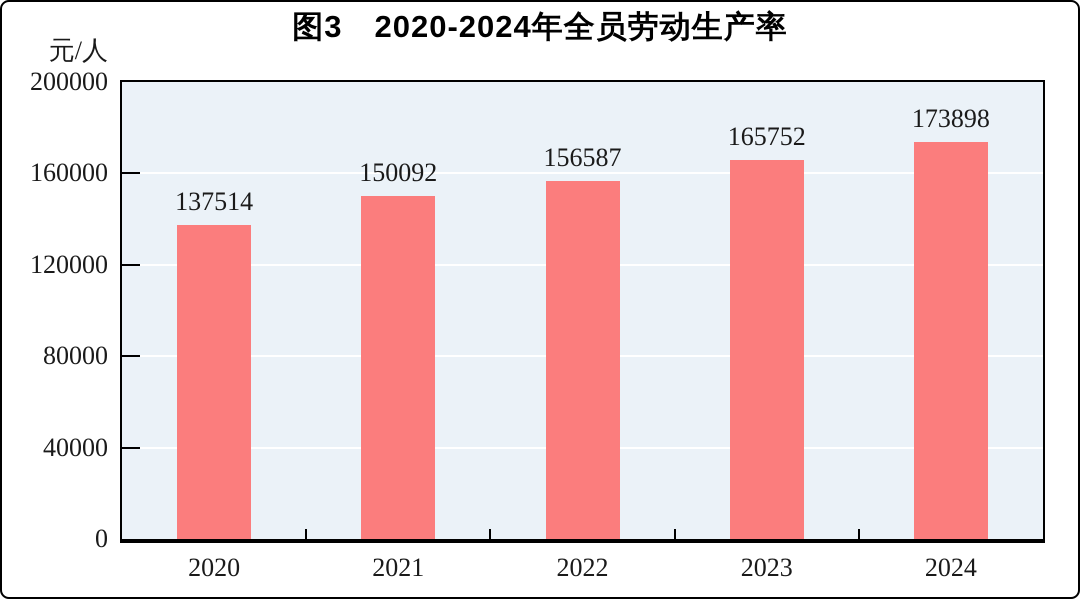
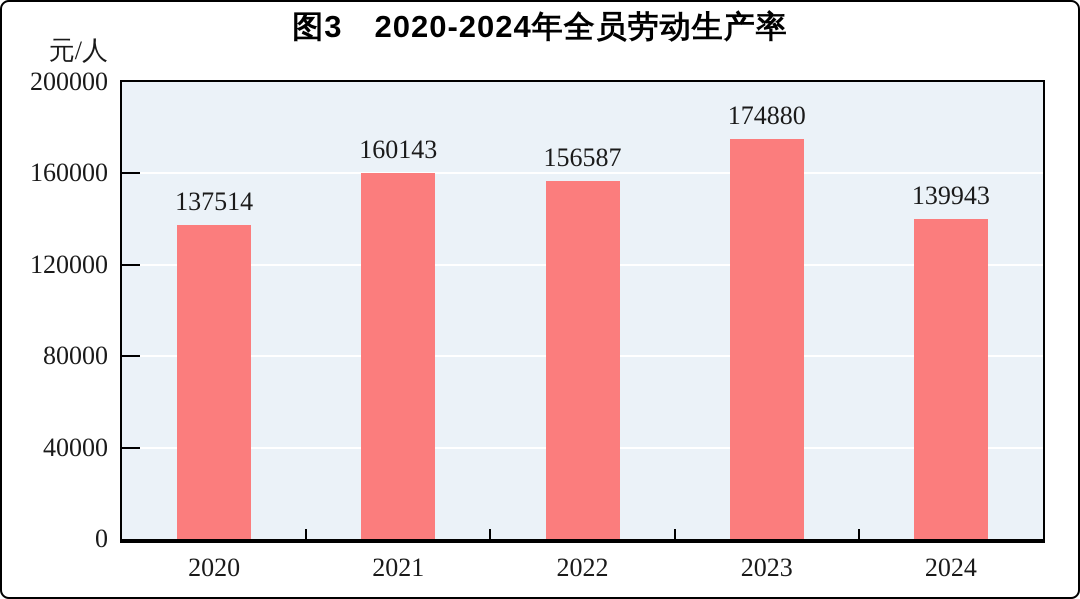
2021: 150092 -> 160143
2023: 165752 -> 174880
2024: 173898 -> 139943
